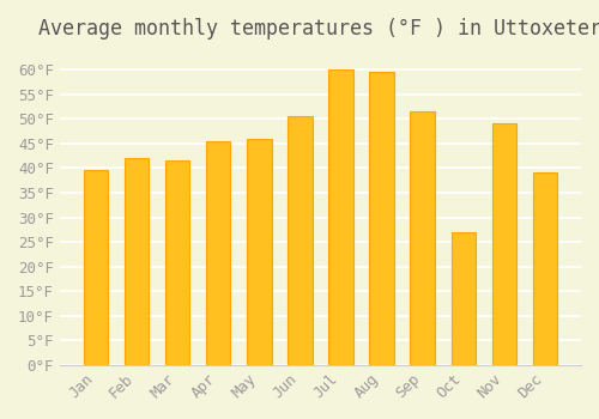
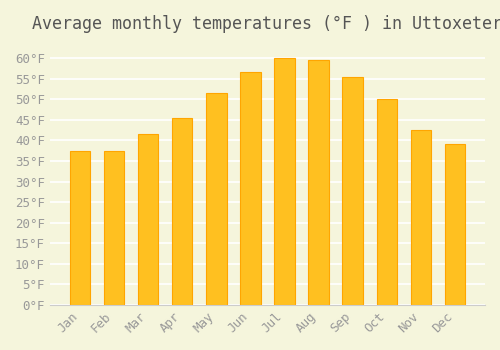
Jan: 39.5°F -> 37.5°F
Feb: 42.0°F -> 37.5°F
May: 46.0°F -> 51.5°F
Jun: 50.5°F -> 56.5°F
Sep: 51.5°F -> 55.5°F
Oct: 27.0°F -> 50.0°F
Nov: 49.0°F -> 42.5°F
